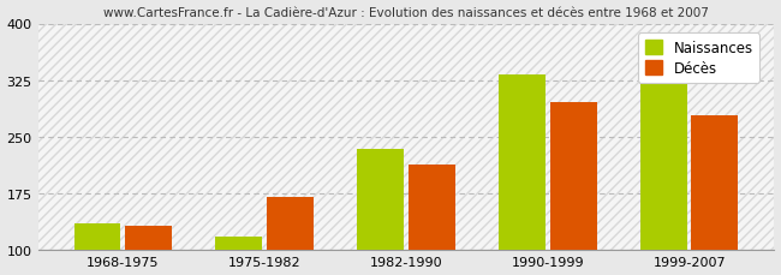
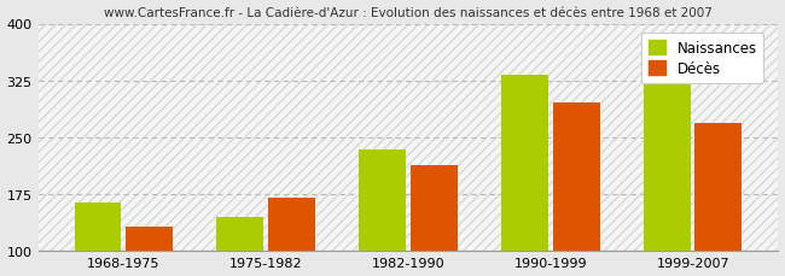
Naissances/1968-1975: 135 -> 164
Naissances/1975-1982: 118 -> 144
Décès/1999-2007: 278 -> 268
